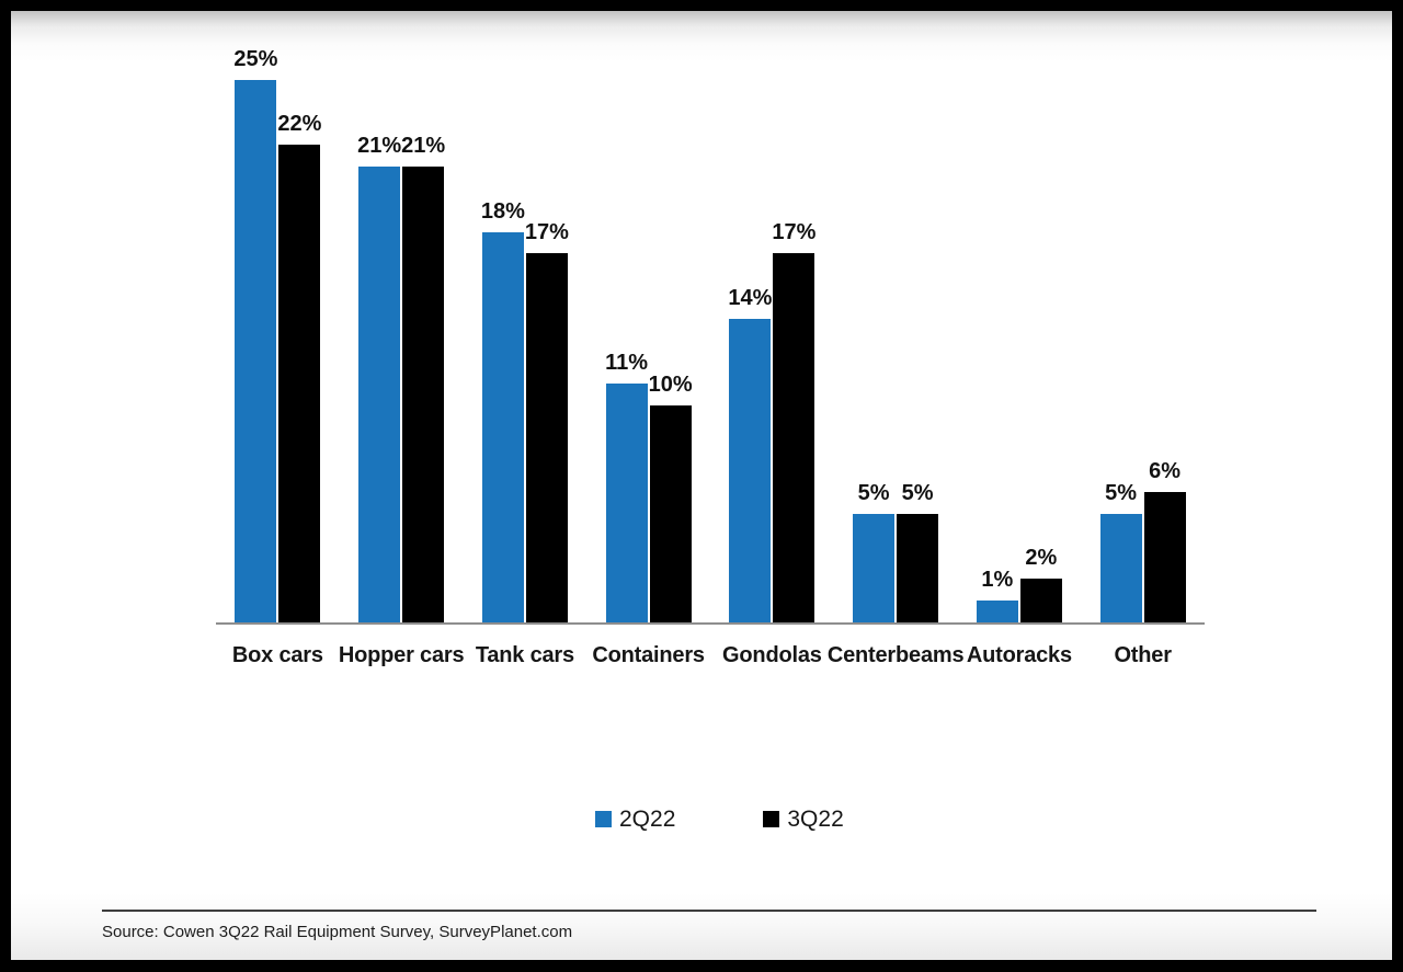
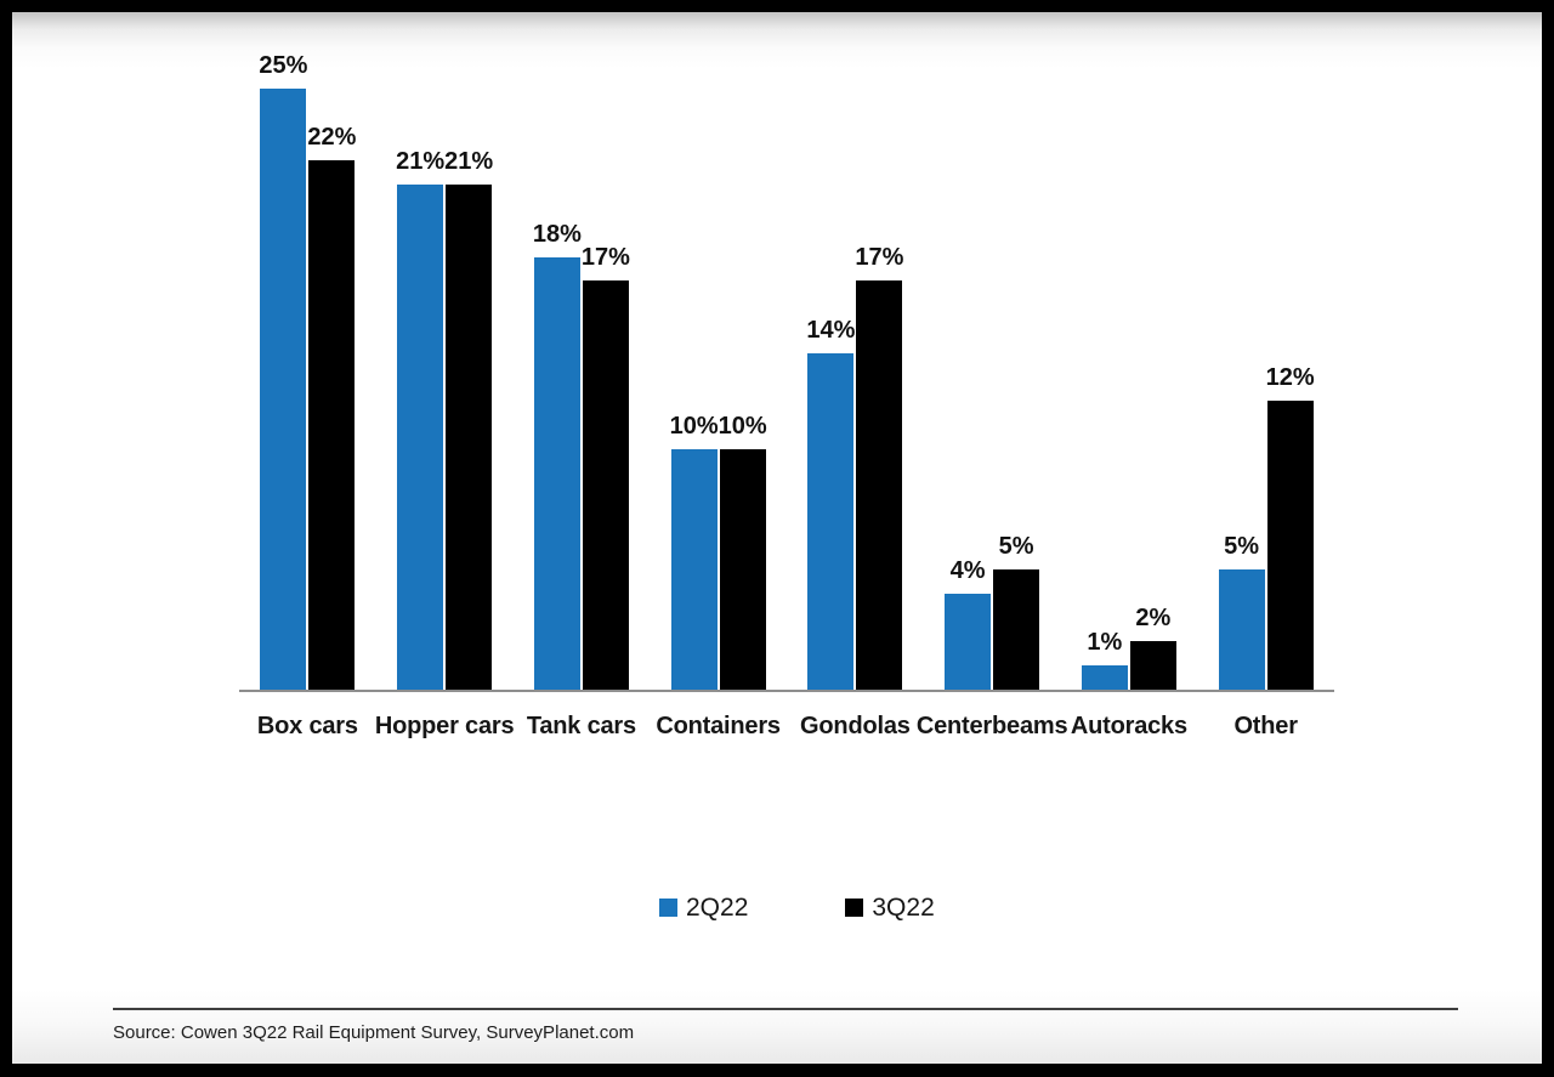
2Q22/Containers: 11% -> 10%
2Q22/Centerbeams: 5% -> 4%
3Q22/Other: 6% -> 12%
